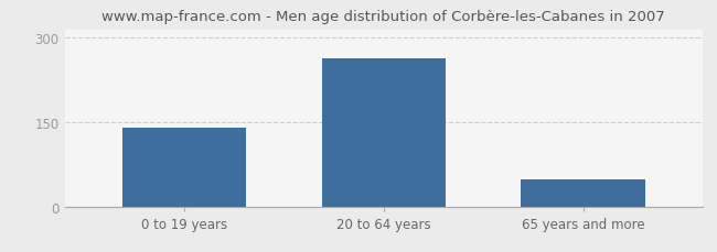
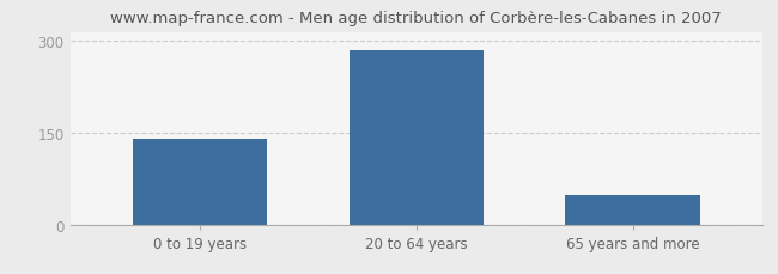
20 to 64 years: 264 -> 285
